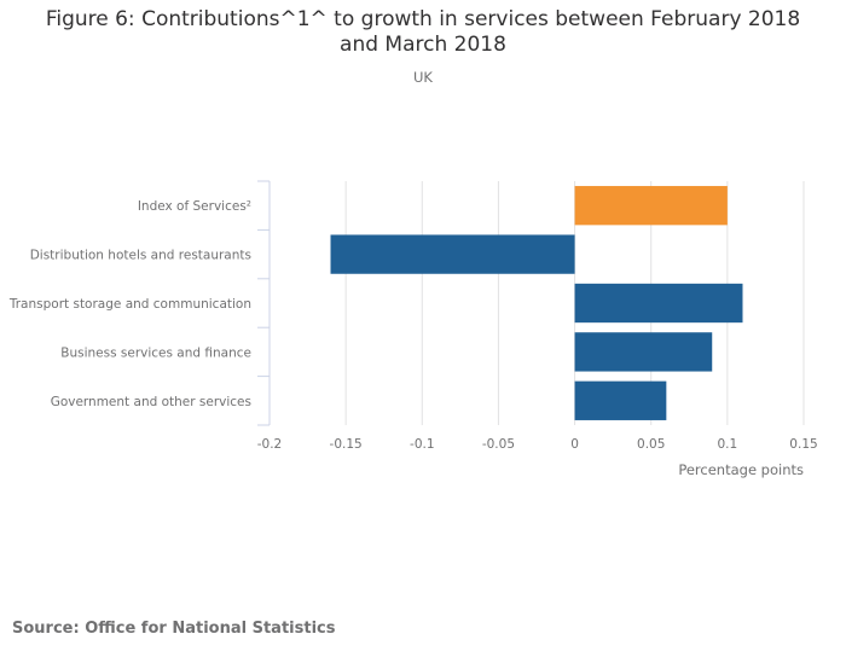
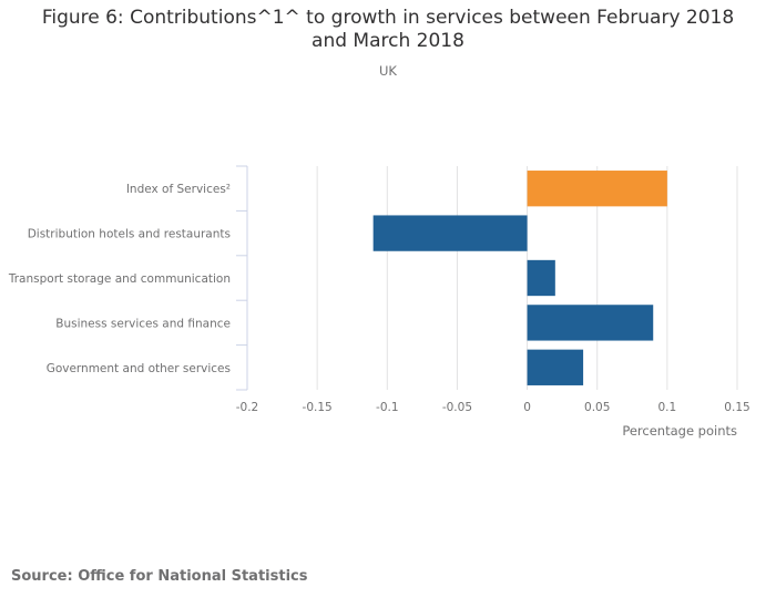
Distribution hotels and restaurants: -0.16 -> -0.11
Transport storage and communication: 0.11 -> 0.02
Government and other services: 0.06 -> 0.04
